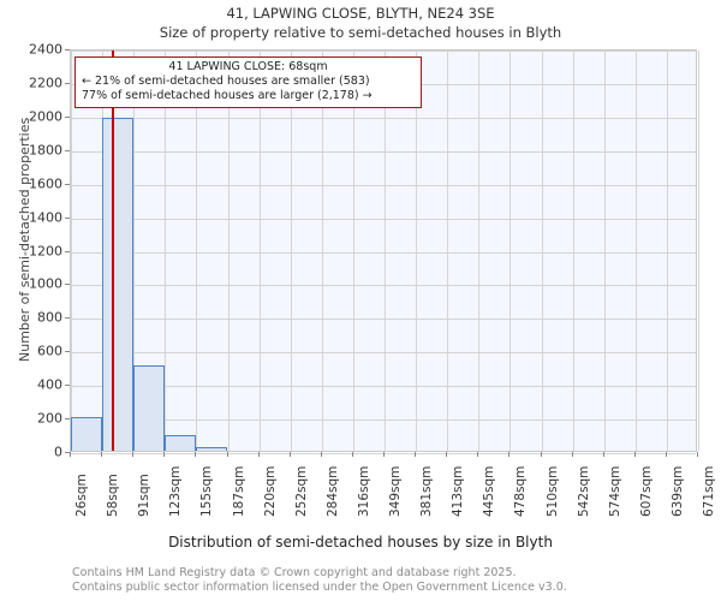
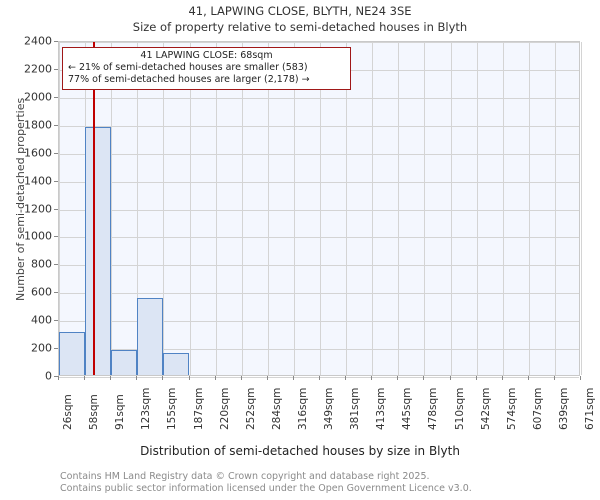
26sqm: 200 -> 310
58sqm: 1990 -> 1780
91sqm: 510 -> 180
123sqm: 100 -> 550
155sqm: 20 -> 160
